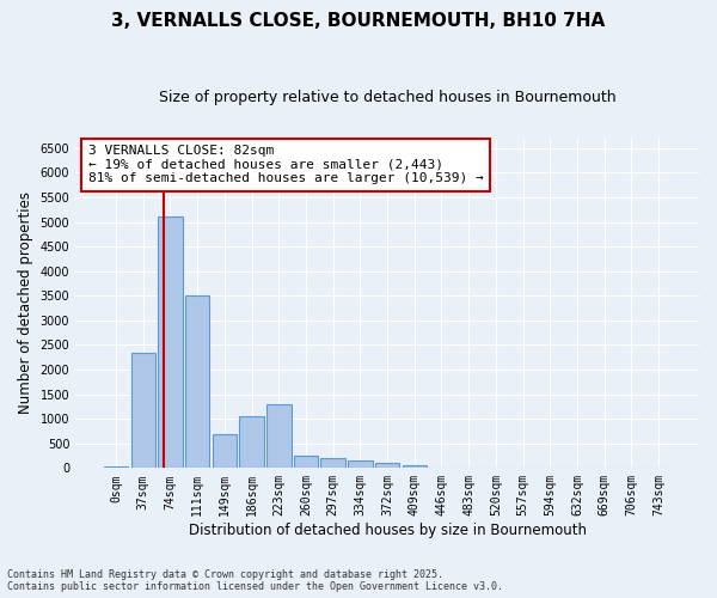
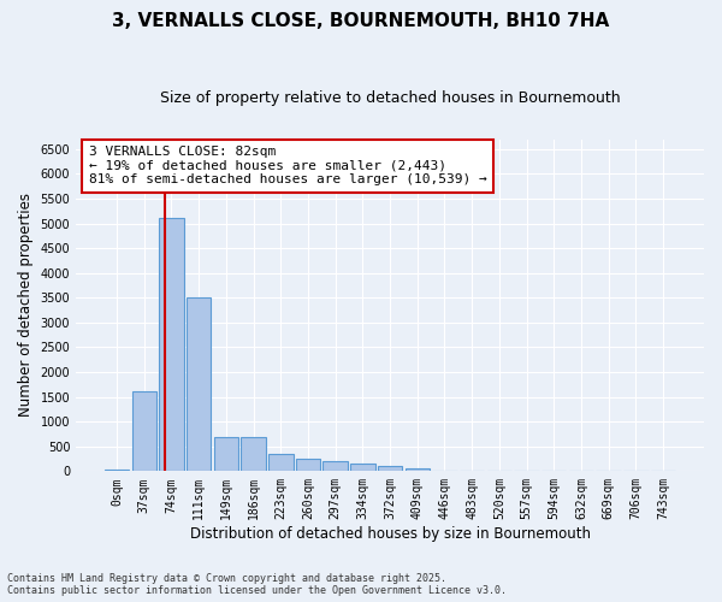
37sqm: 2350 -> 1600
186sqm: 1050 -> 680
223sqm: 1300 -> 350
